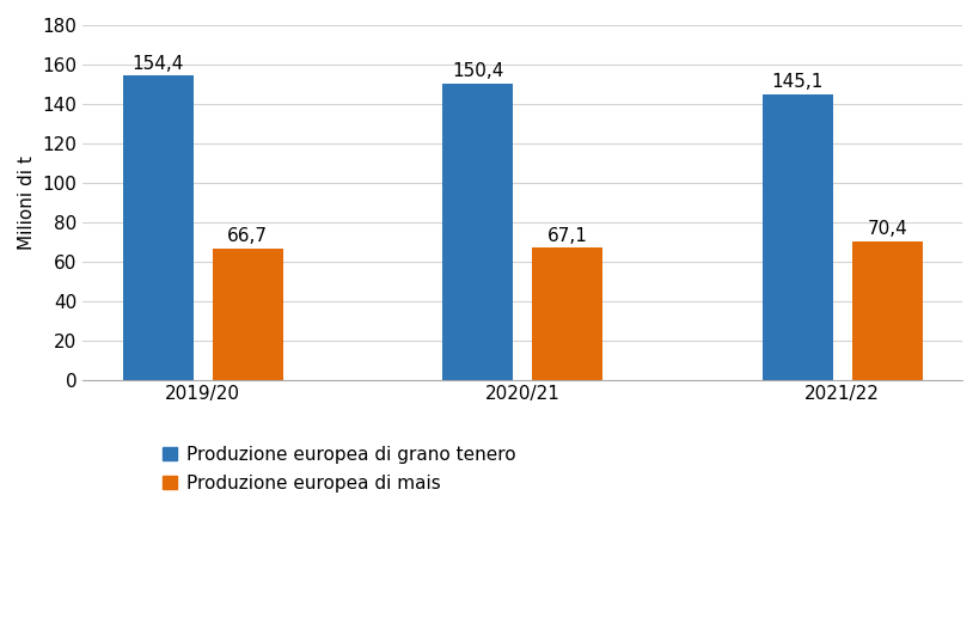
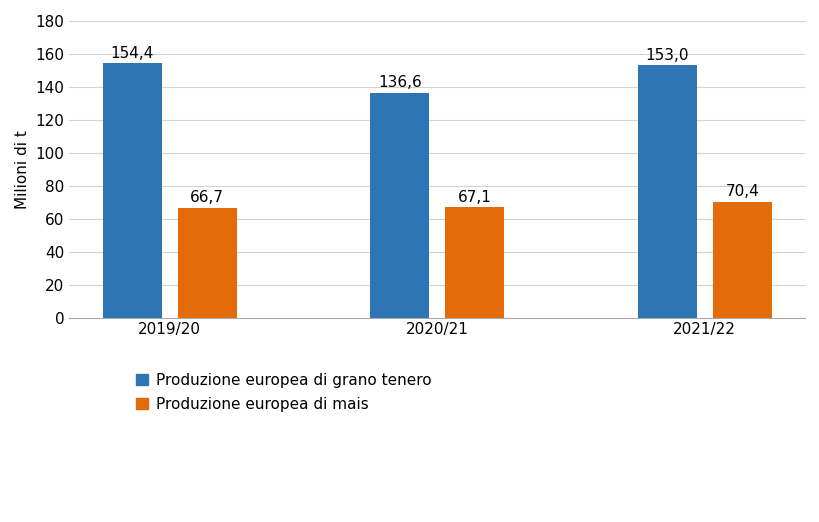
Produzione europea di grano tenero/2020/21: 150,4 -> 136,6
Produzione europea di grano tenero/2021/22: 145,1 -> 153,0
